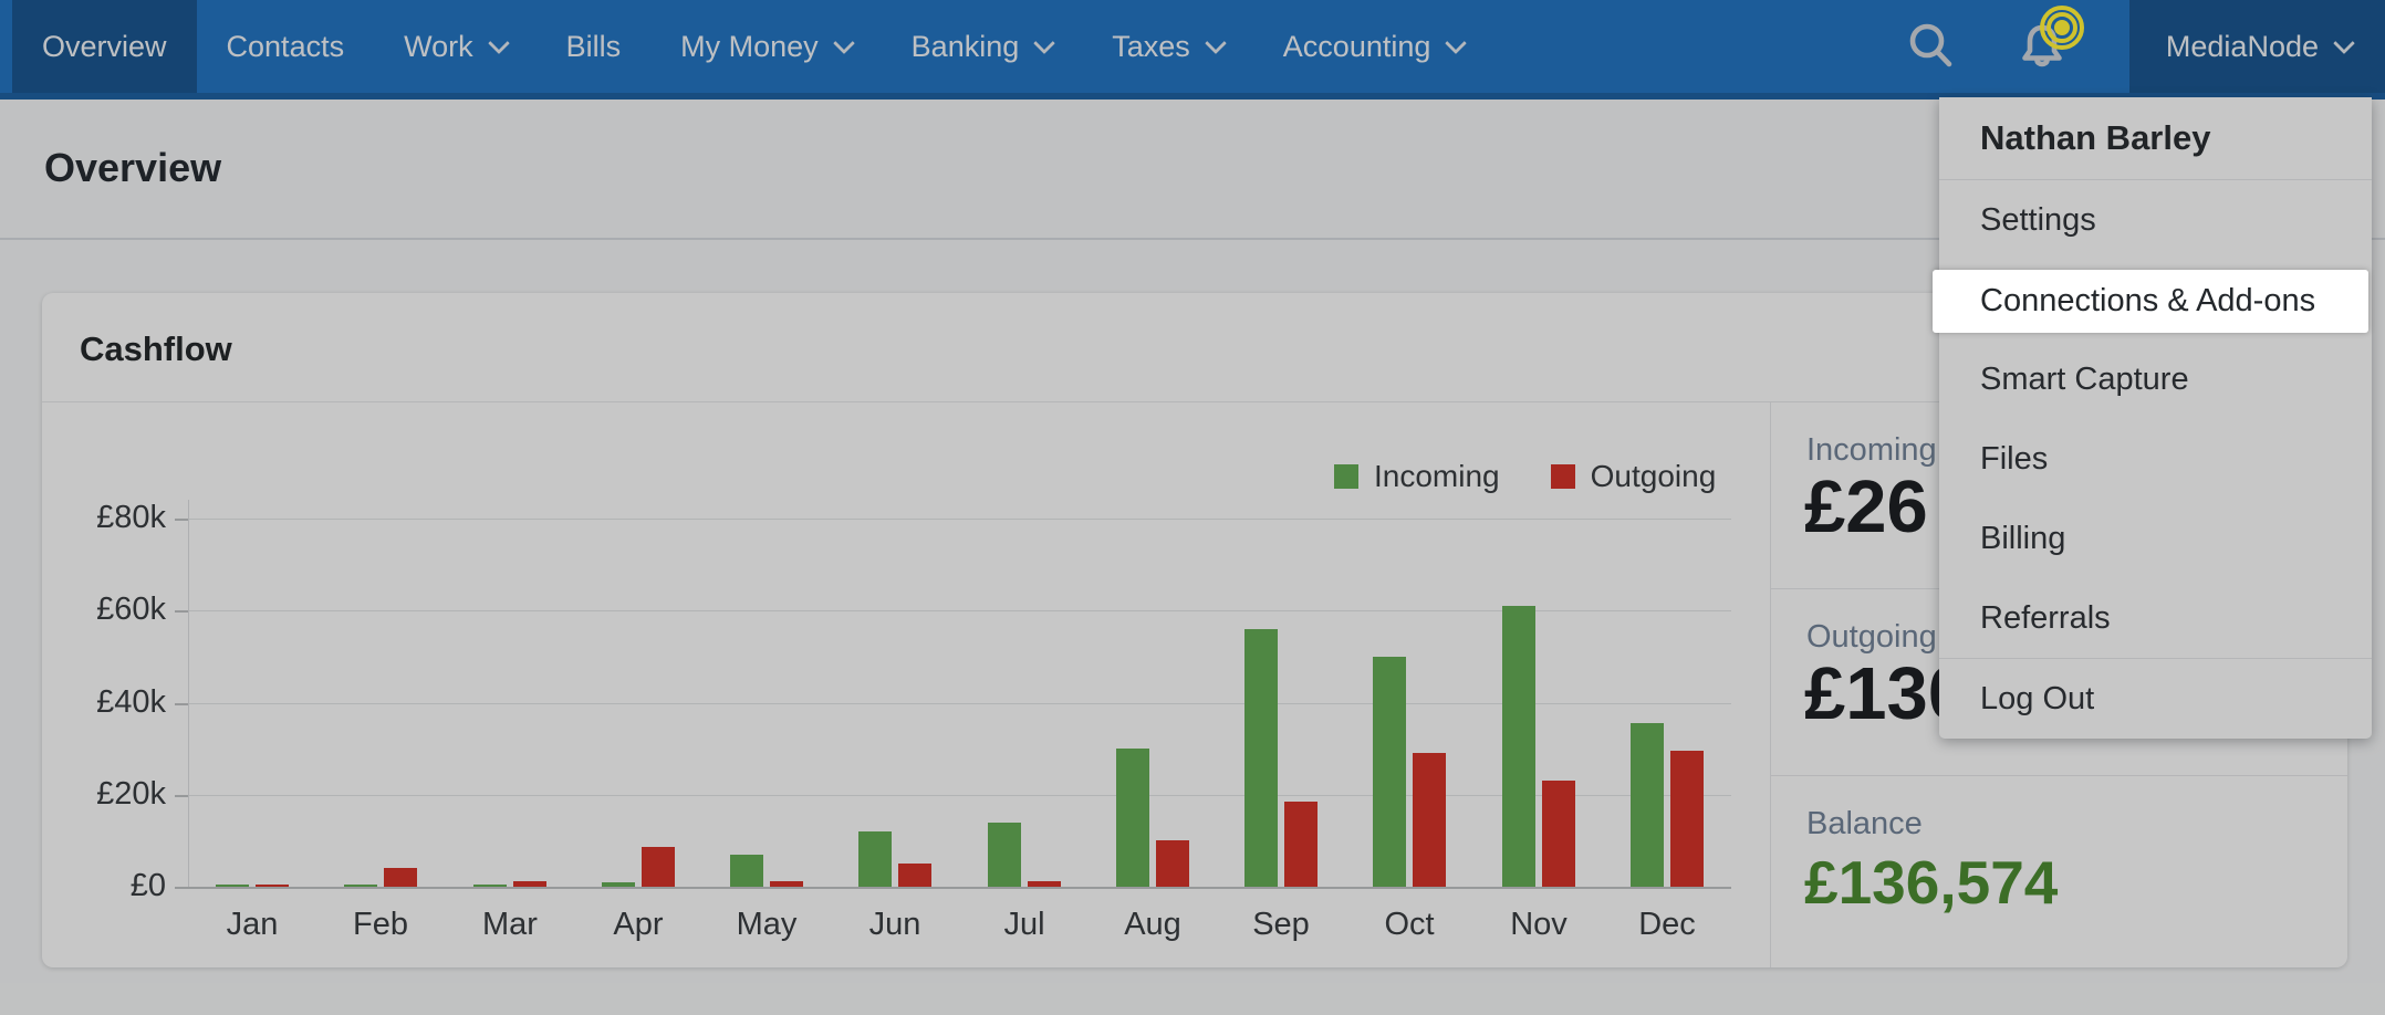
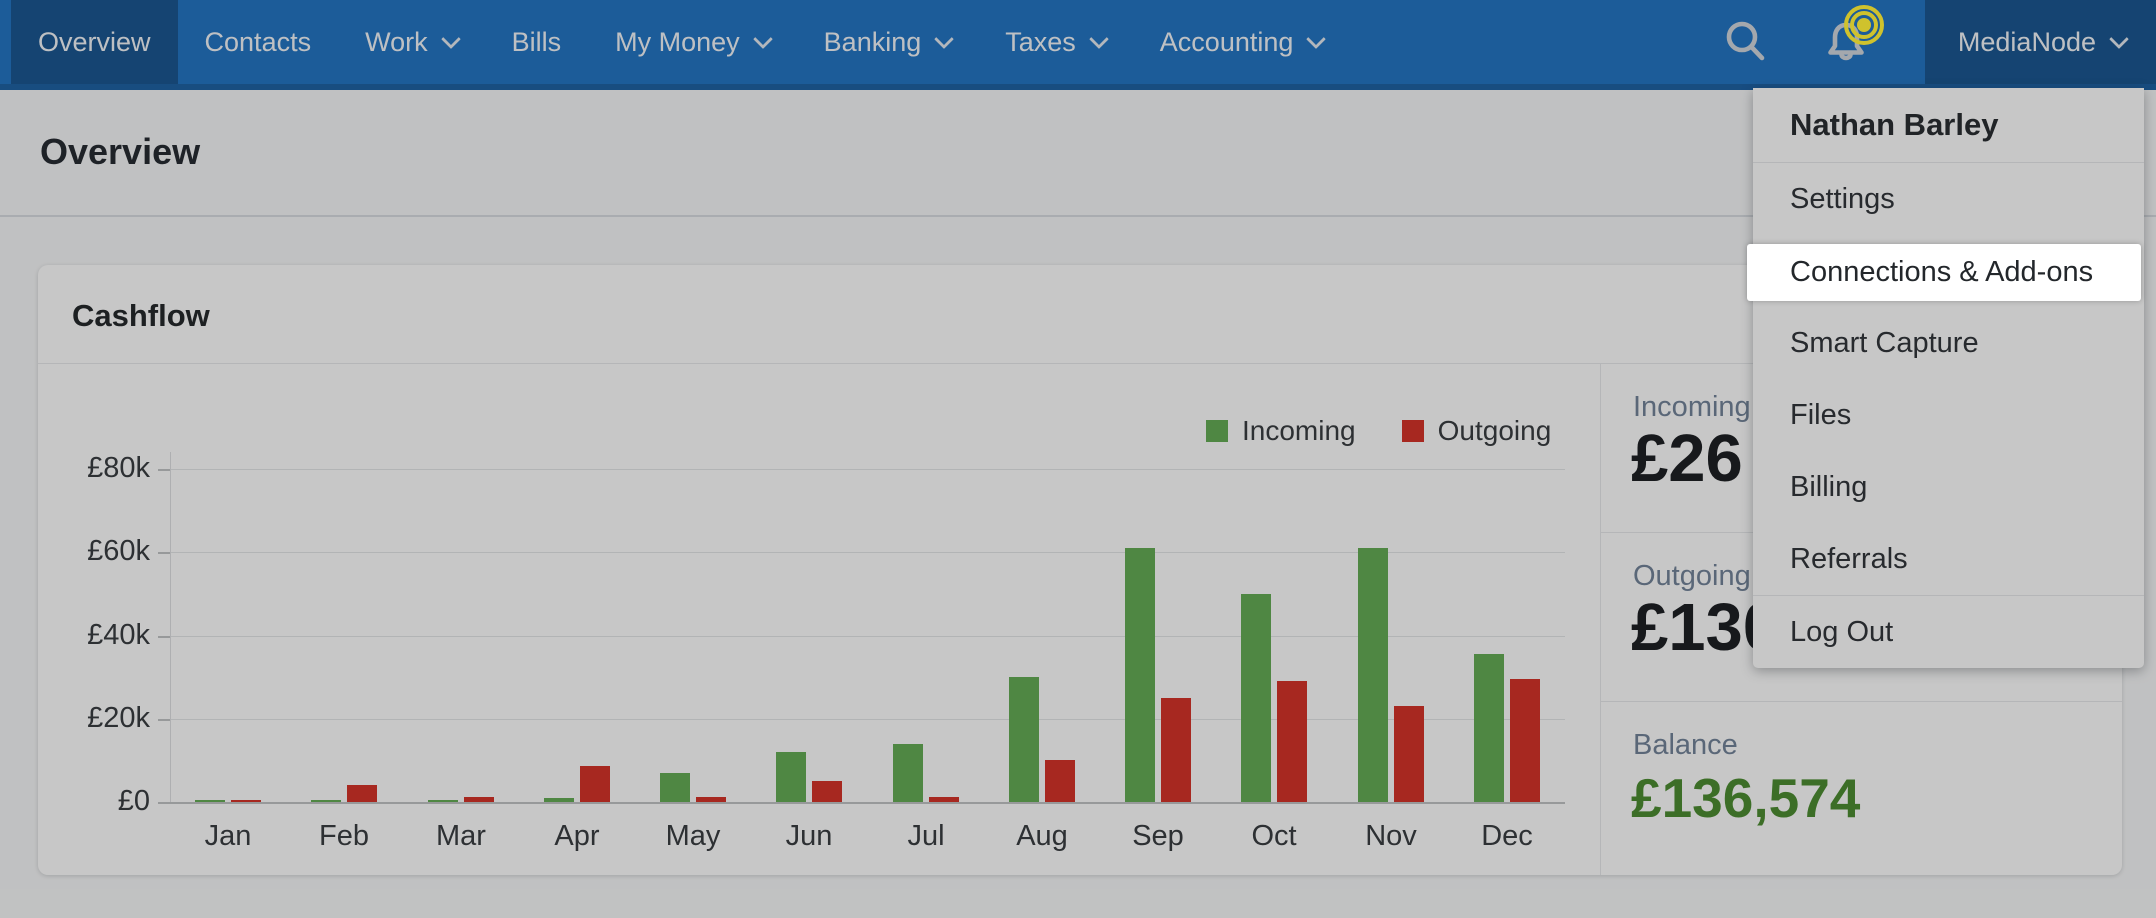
Incoming/Sep: £56k -> £61k
Outgoing/Sep: £18k -> £25k
